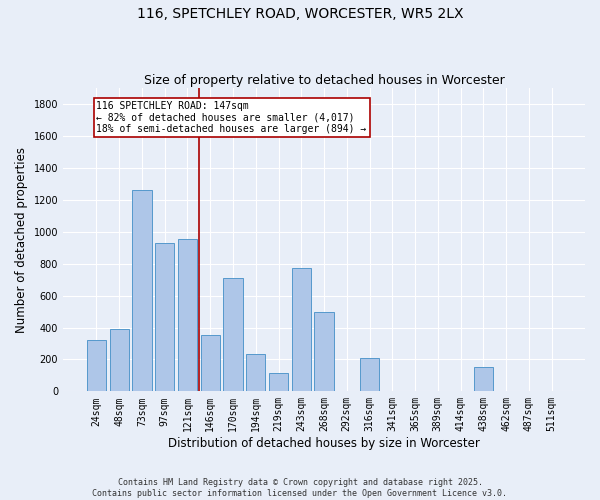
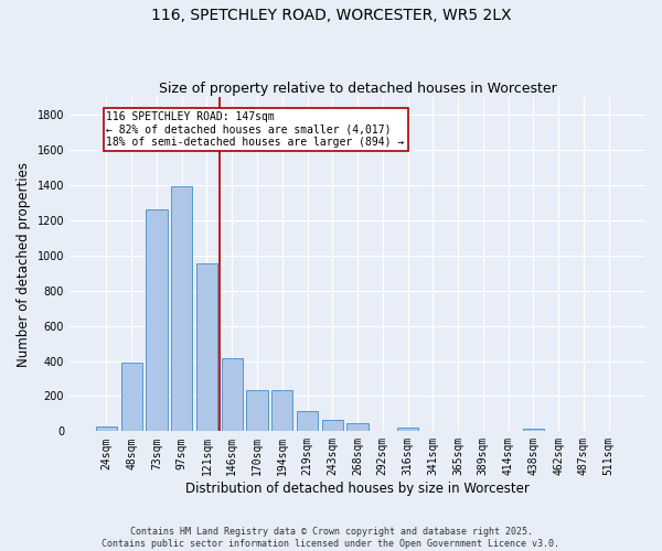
24sqm: 320 -> 20
97sqm: 930 -> 1400
146sqm: 350 -> 420
170sqm: 710 -> 240
243sqm: 770 -> 60
268sqm: 500 -> 40
316sqm: 210 -> 20
438sqm: 150 -> 20
